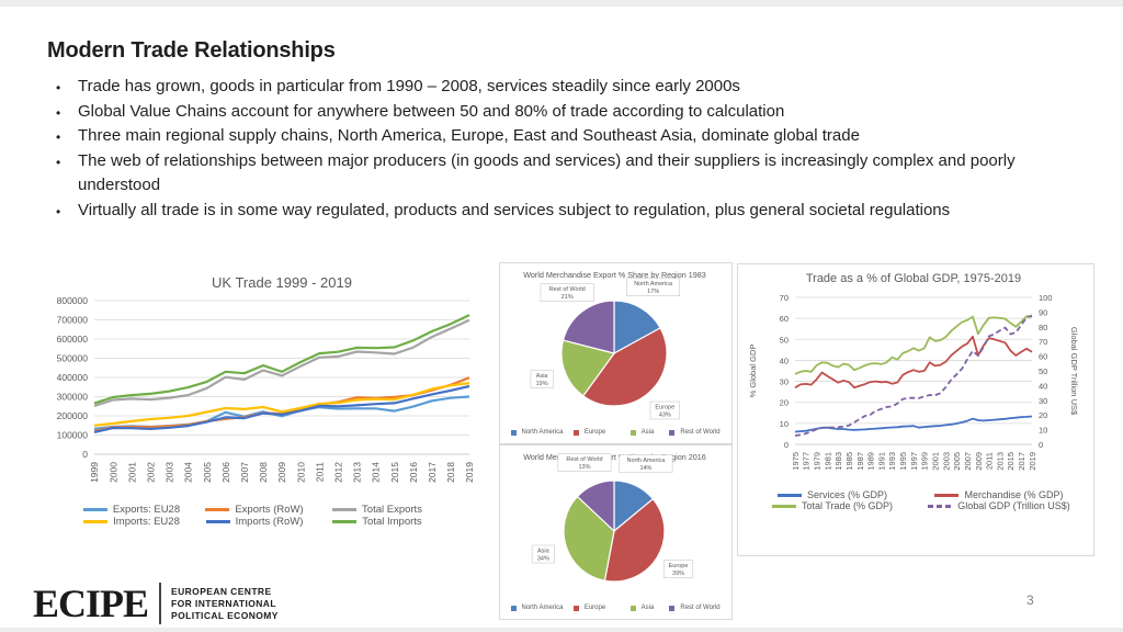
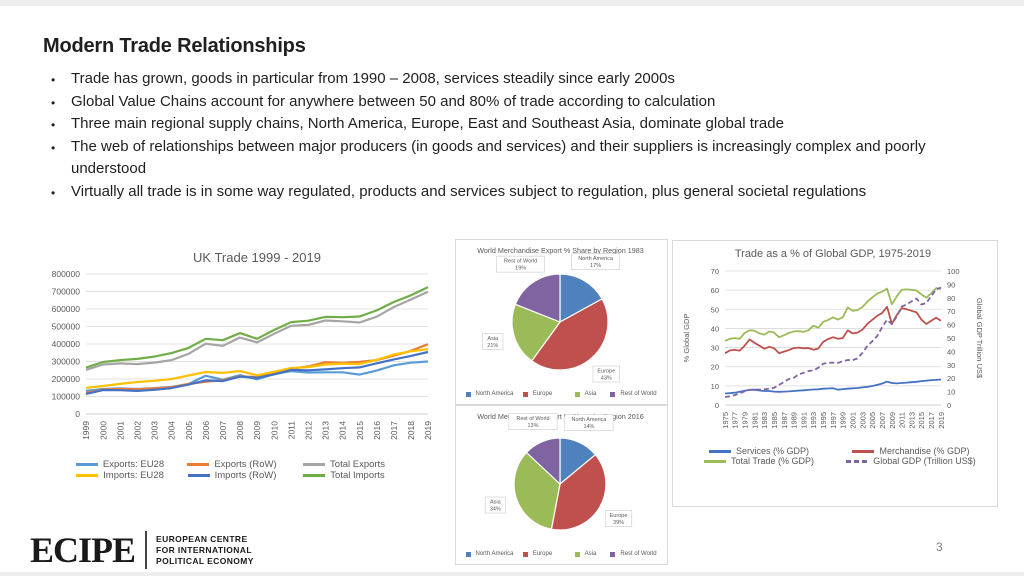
World Merchandise Export % Share by Region 1983/Asia: 19% -> 21%
World Merchandise Export % Share by Region 1983/Rest of World: 21% -> 19%
